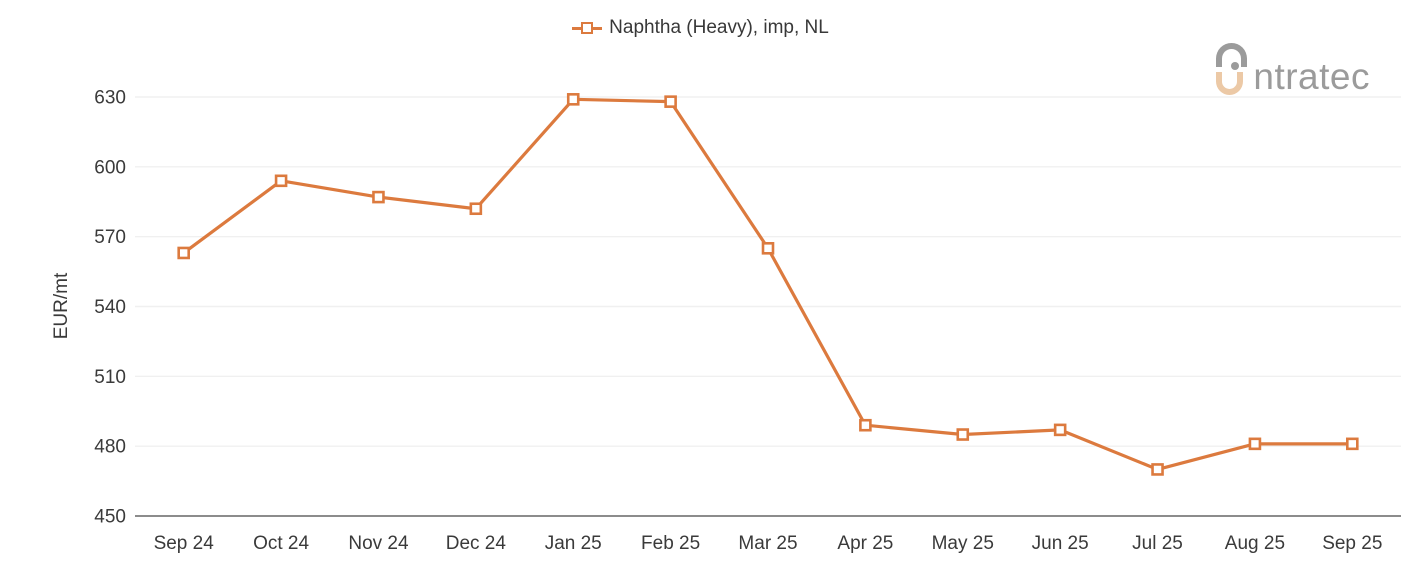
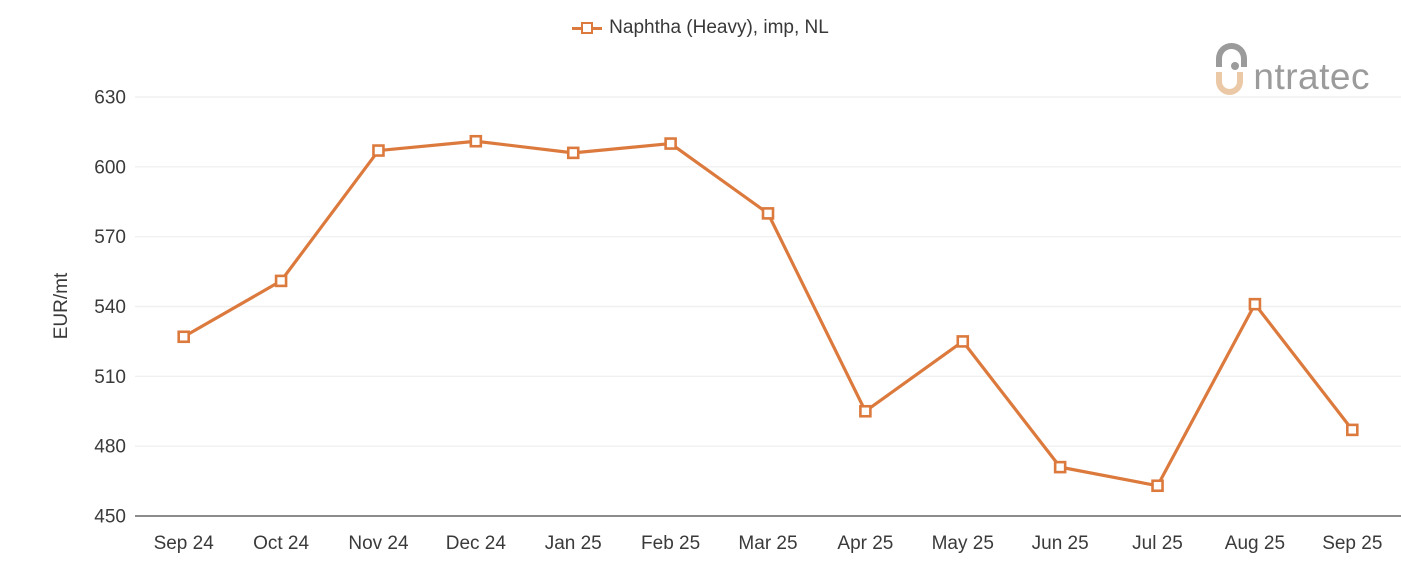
Sep 24: 563 -> 527
Oct 24: 594 -> 551
Nov 24: 587 -> 607
Dec 24: 582 -> 611
Jan 25: 629 -> 606
Feb 25: 628 -> 610
Mar 25: 565 -> 580
Apr 25: 489 -> 495
May 25: 485 -> 525
Jun 25: 487 -> 471
Jul 25: 470 -> 463
Aug 25: 481 -> 541
Sep 25: 481 -> 487
